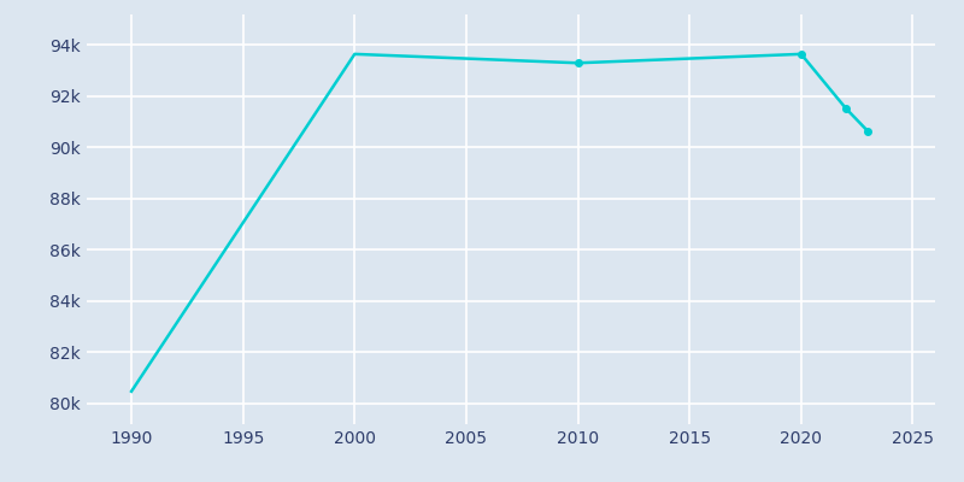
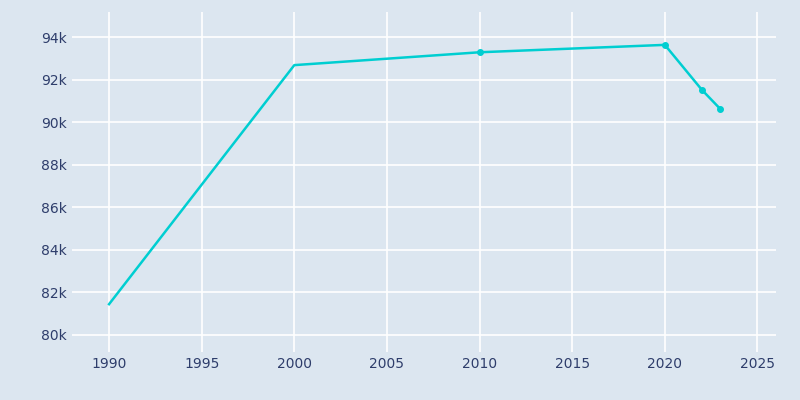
1990: 80.48k -> 81.45k
2000: 93.65k -> 92.70k
